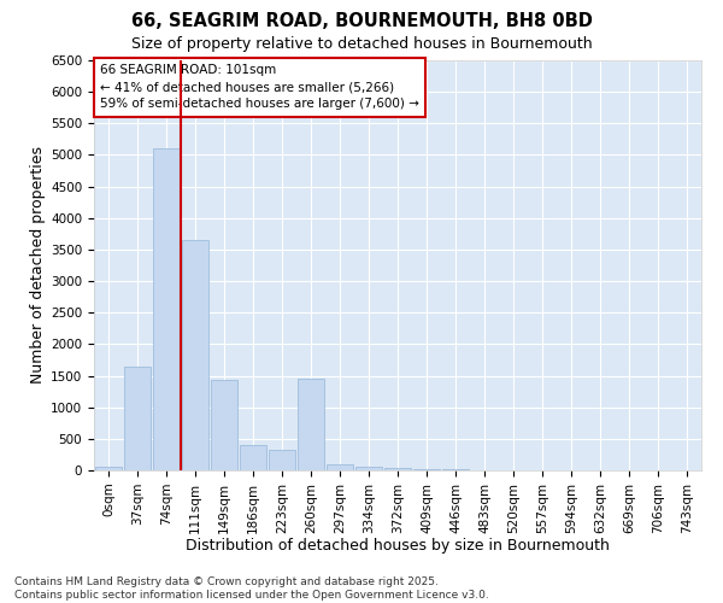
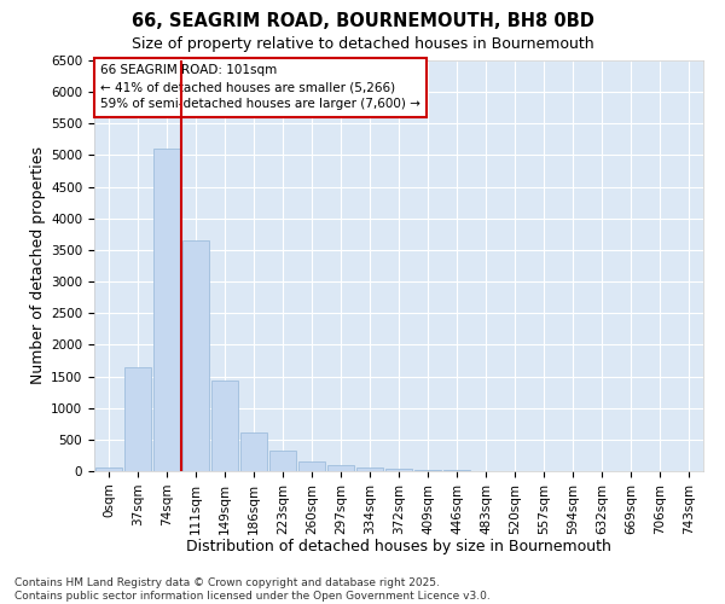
186sqm: 400 -> 610
260sqm: 1460 -> 160
